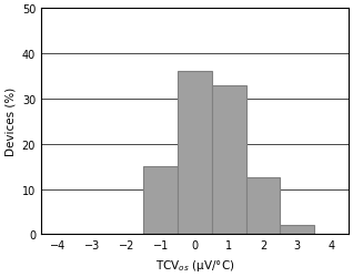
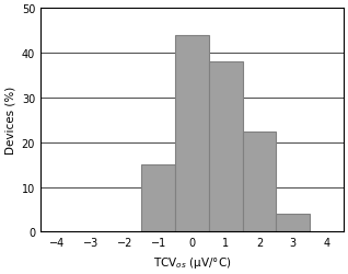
0: 36.0 -> 44.0
1: 33.0 -> 38.0
2: 12.5 -> 22.5
3: 2.0 -> 4.0
